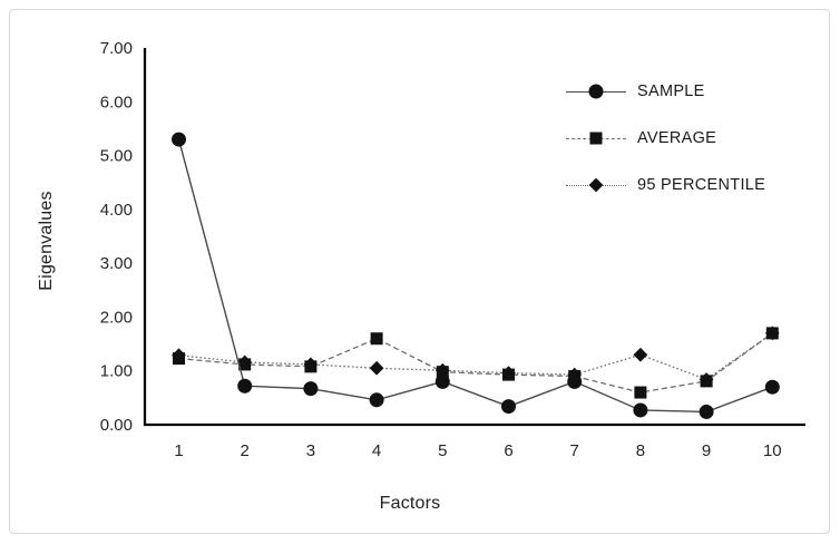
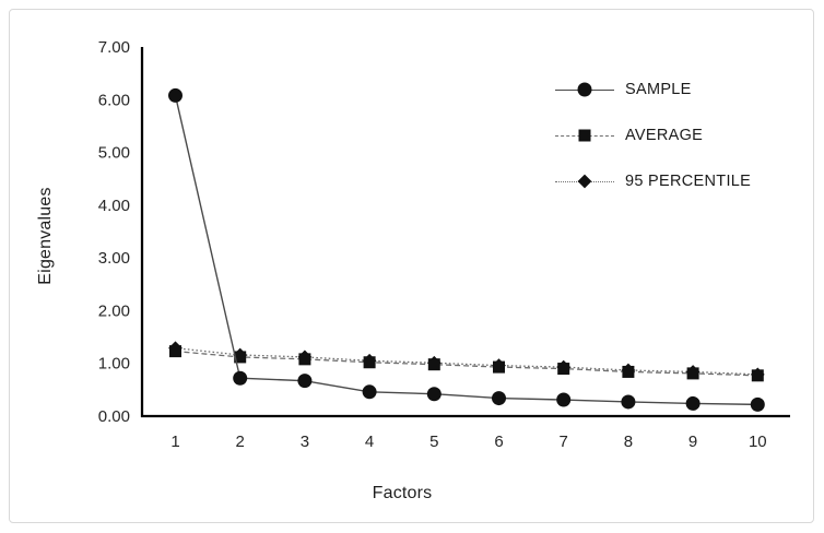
SAMPLE/1: 5.3 -> 6.1
AVERAGE/4: 1.6 -> 1.0
SAMPLE/5: 0.8 -> 0.4
SAMPLE/7: 0.8 -> 0.3
AVERAGE/8: 0.6 -> 0.8
95 PERCENTILE/8: 1.3 -> 0.9
SAMPLE/10: 0.7 -> 0.2
AVERAGE/10: 1.7 -> 0.8
95 PERCENTILE/10: 1.7 -> 0.8
